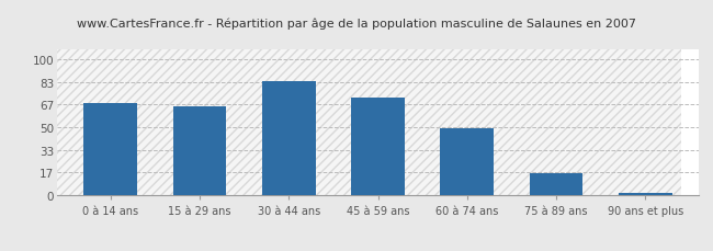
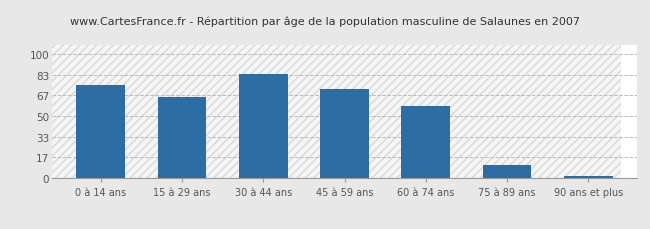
0 à 14 ans: 68 -> 75
60 à 74 ans: 49 -> 58
75 à 89 ans: 16 -> 11
